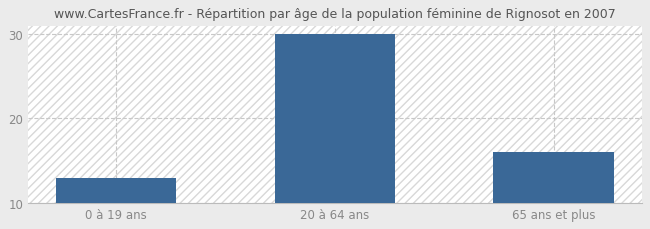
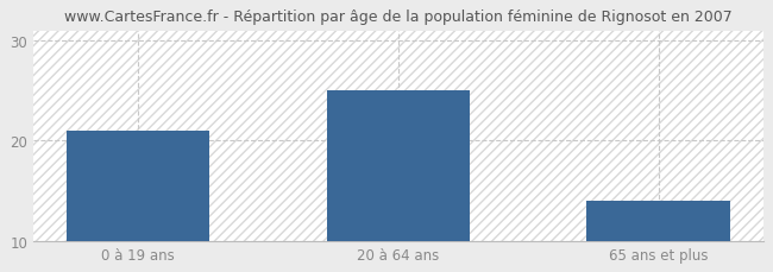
0 à 19 ans: 13 -> 21
20 à 64 ans: 30 -> 25
65 ans et plus: 16 -> 14
